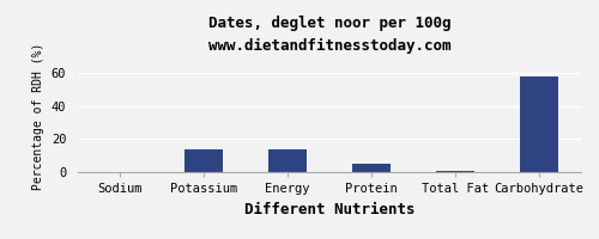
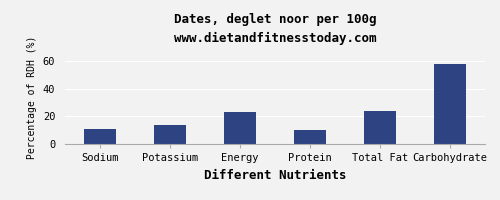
Sodium: 0 -> 11
Energy: 14 -> 23
Protein: 5 -> 10
Total Fat: 1 -> 24
